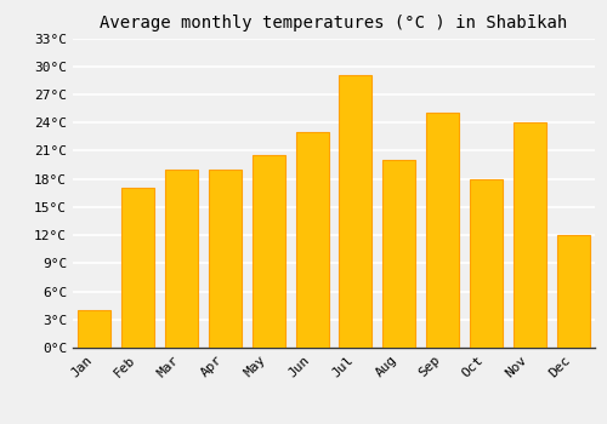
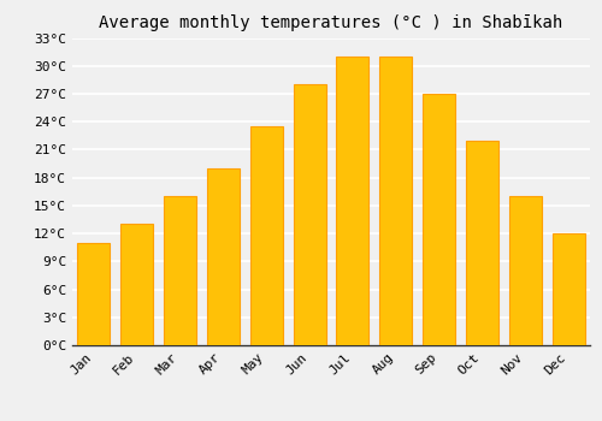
Jan: 4.0°C -> 11.0°C
Feb: 17.0°C -> 13.0°C
Mar: 19.0°C -> 16.0°C
May: 20.6°C -> 23.5°C
Jun: 23.0°C -> 28.0°C
Jul: 29.0°C -> 31.0°C
Aug: 20.0°C -> 31.0°C
Sep: 25.0°C -> 27.0°C
Oct: 18.0°C -> 22.0°C
Nov: 24.0°C -> 16.0°C
